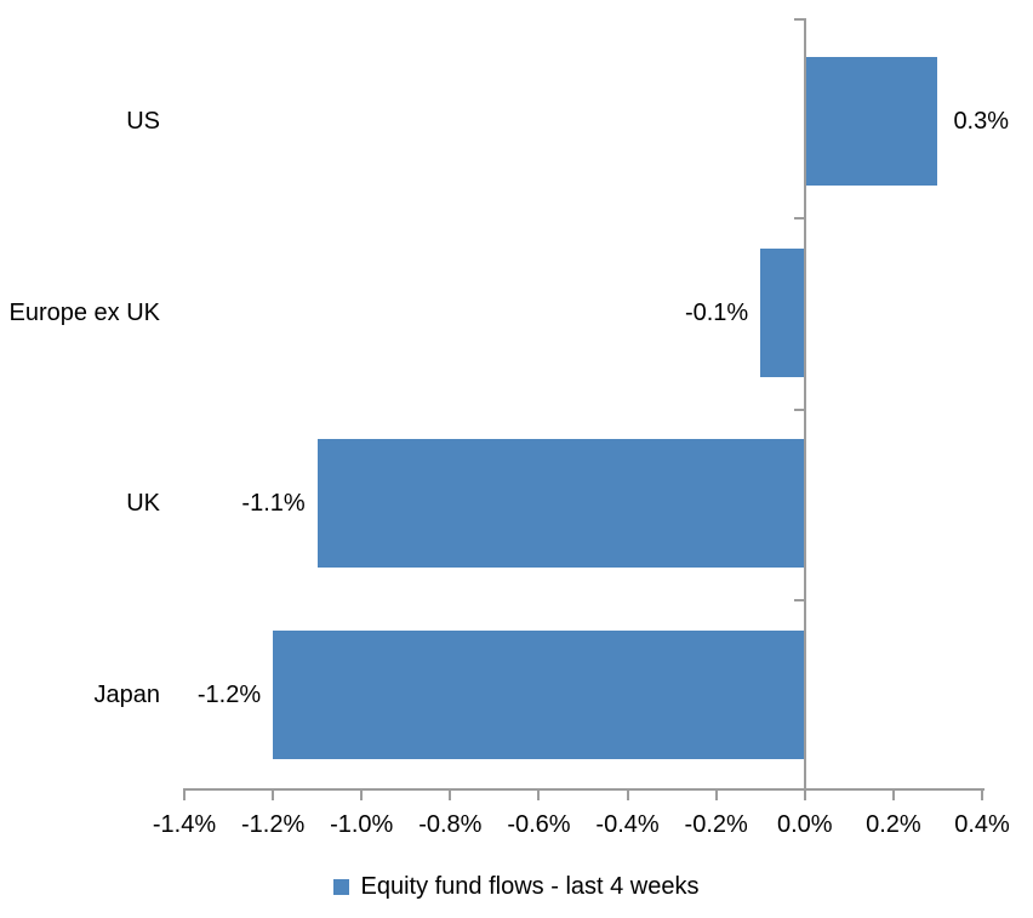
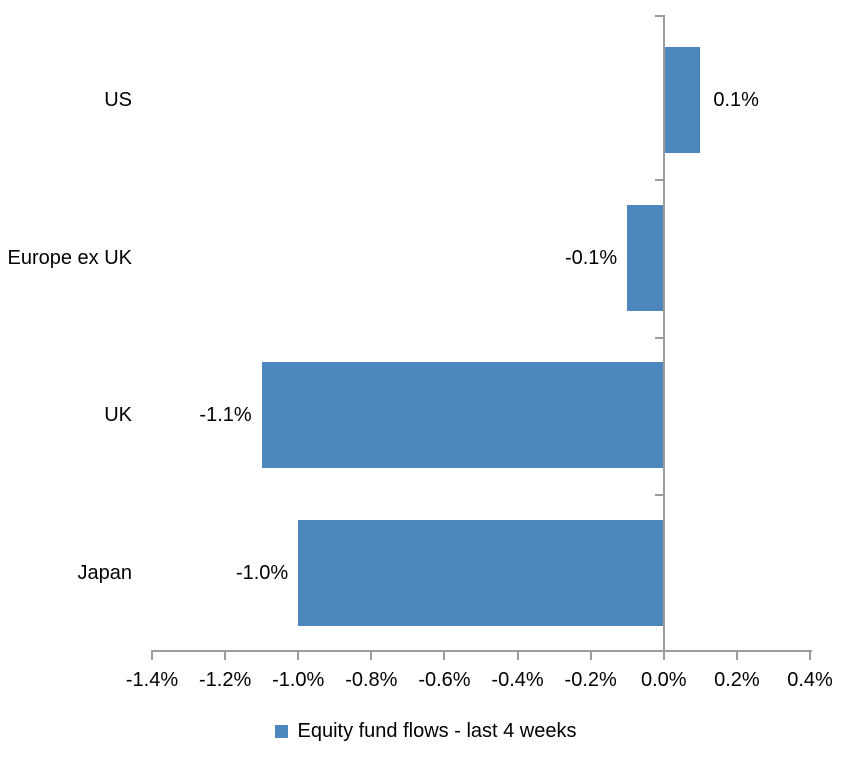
US: 0.3% -> 0.1%
Japan: -1.2% -> -1.0%
